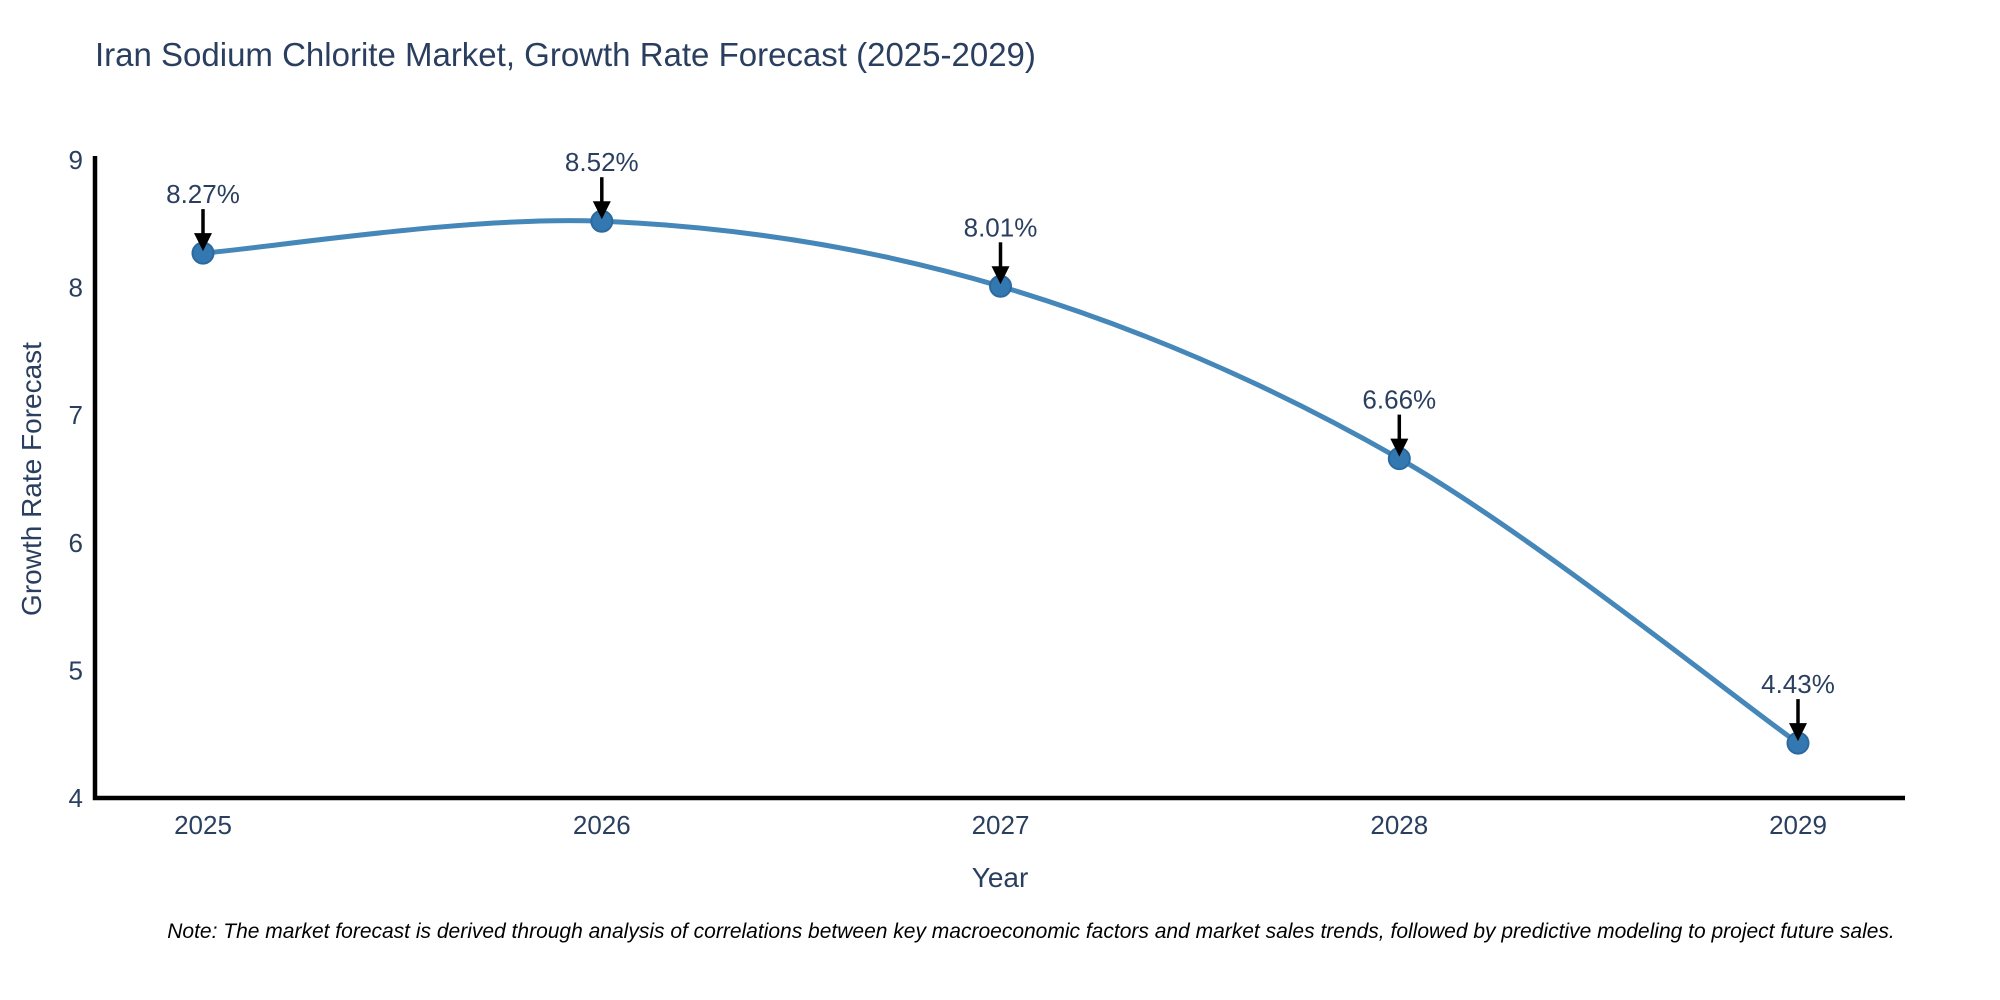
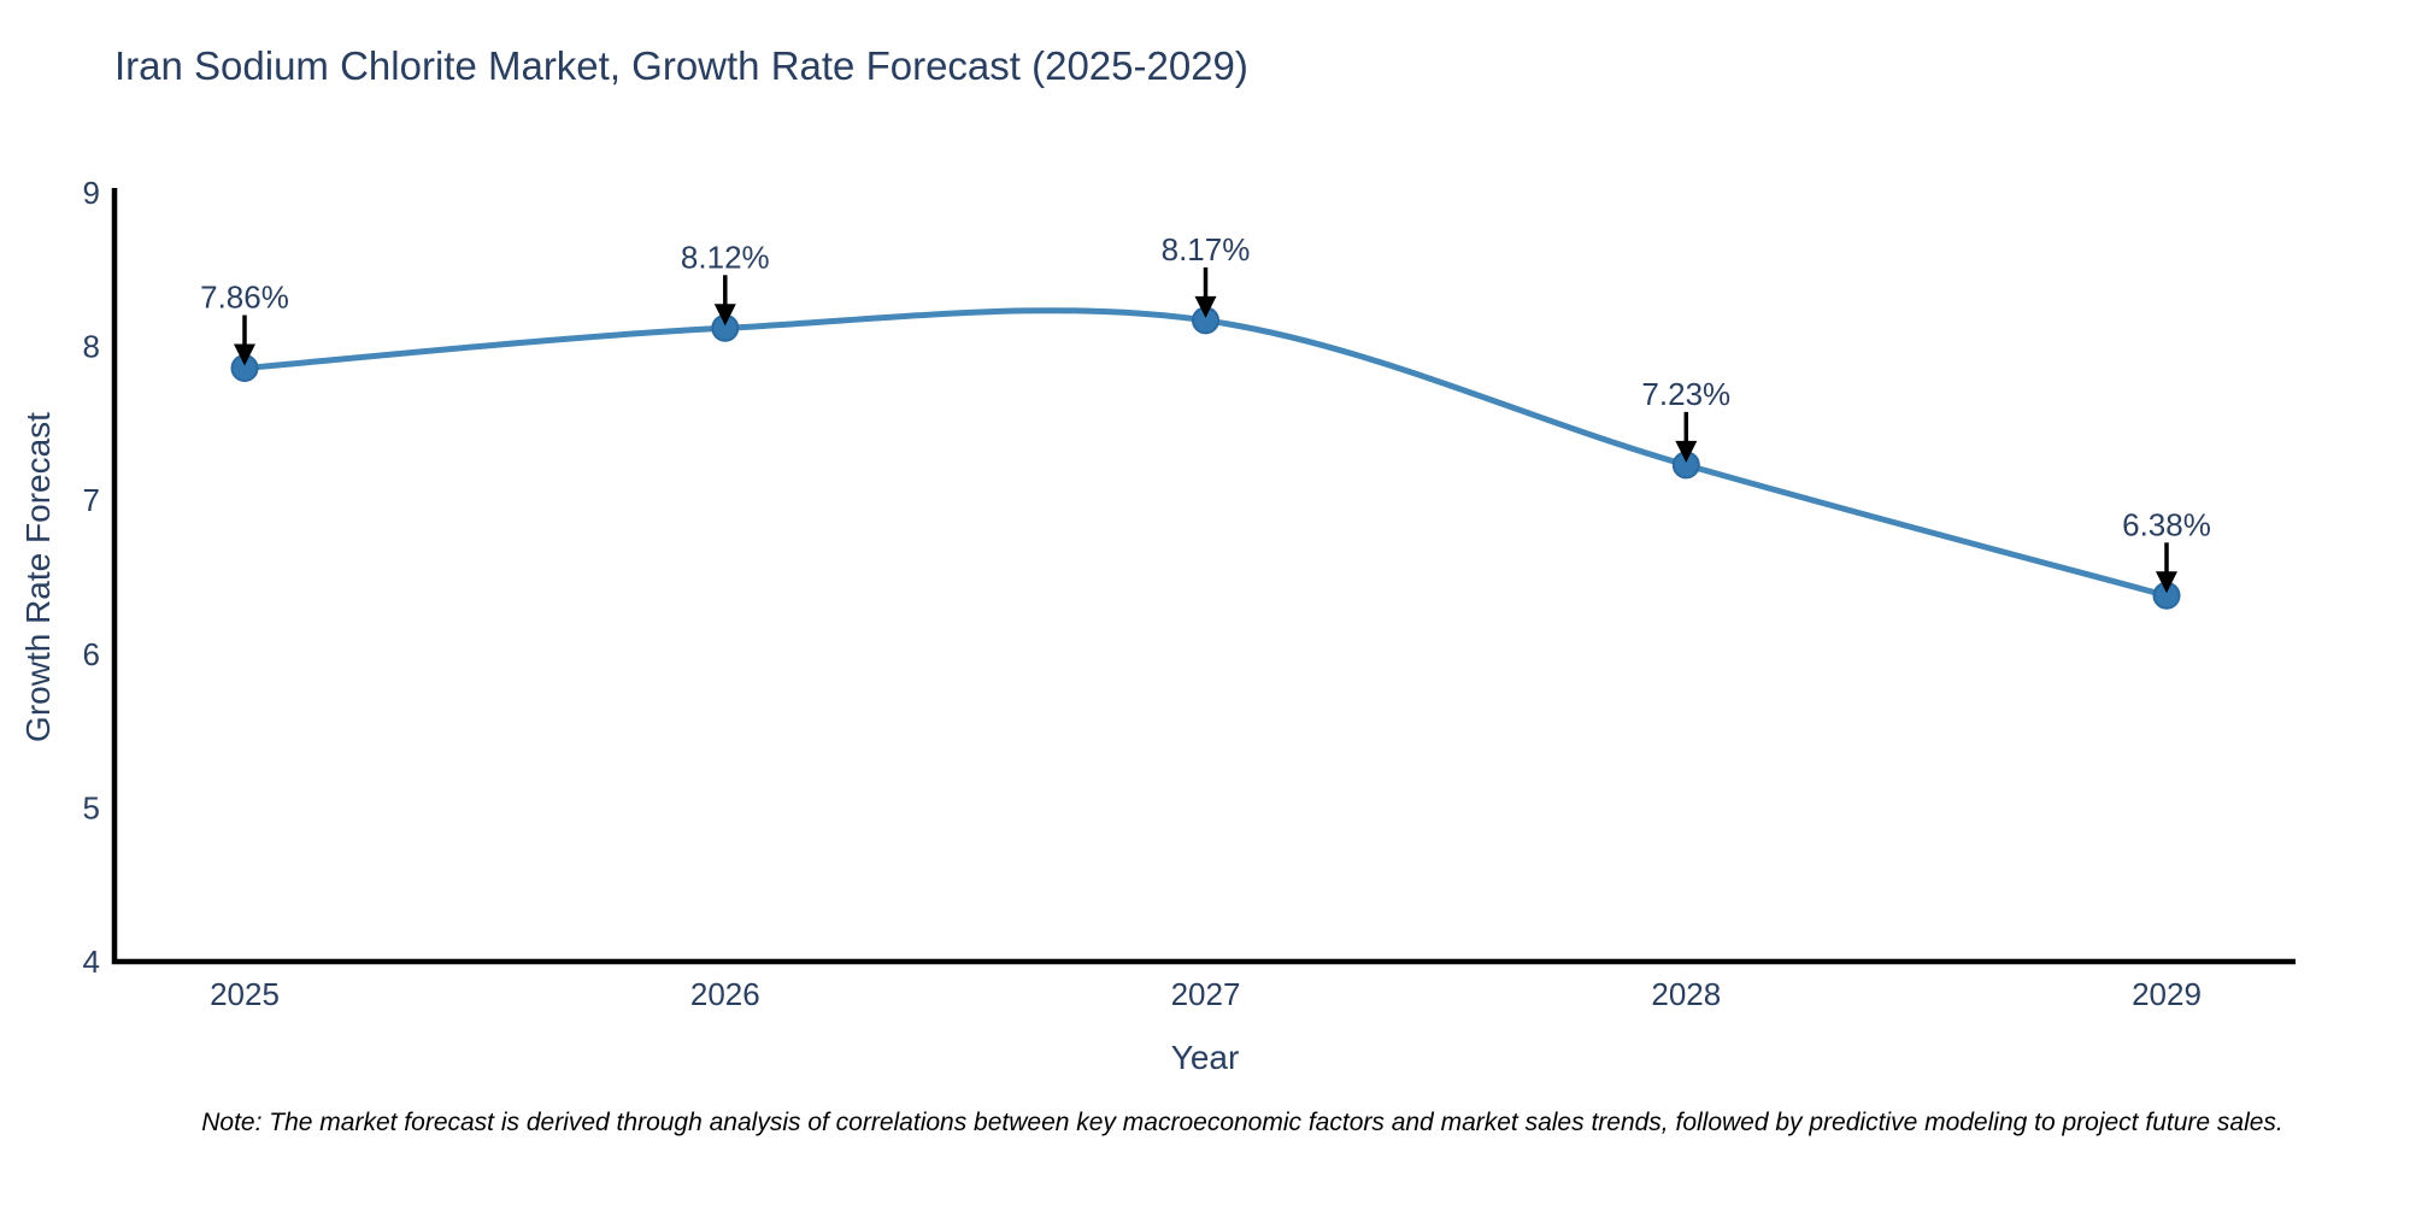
2025: 8.27% -> 7.86%
2026: 8.52% -> 8.12%
2027: 8.01% -> 8.17%
2028: 6.66% -> 7.23%
2029: 4.43% -> 6.38%
